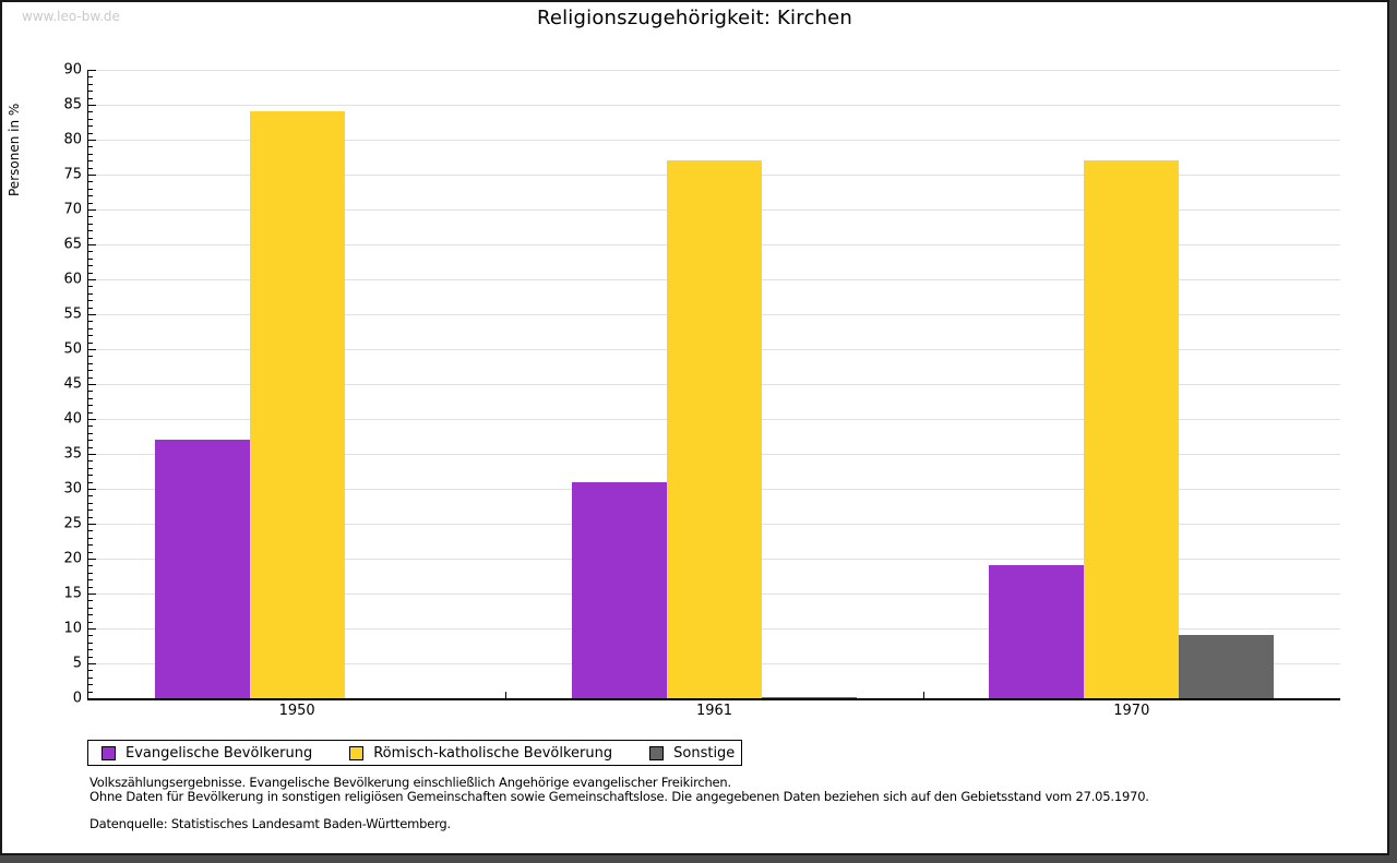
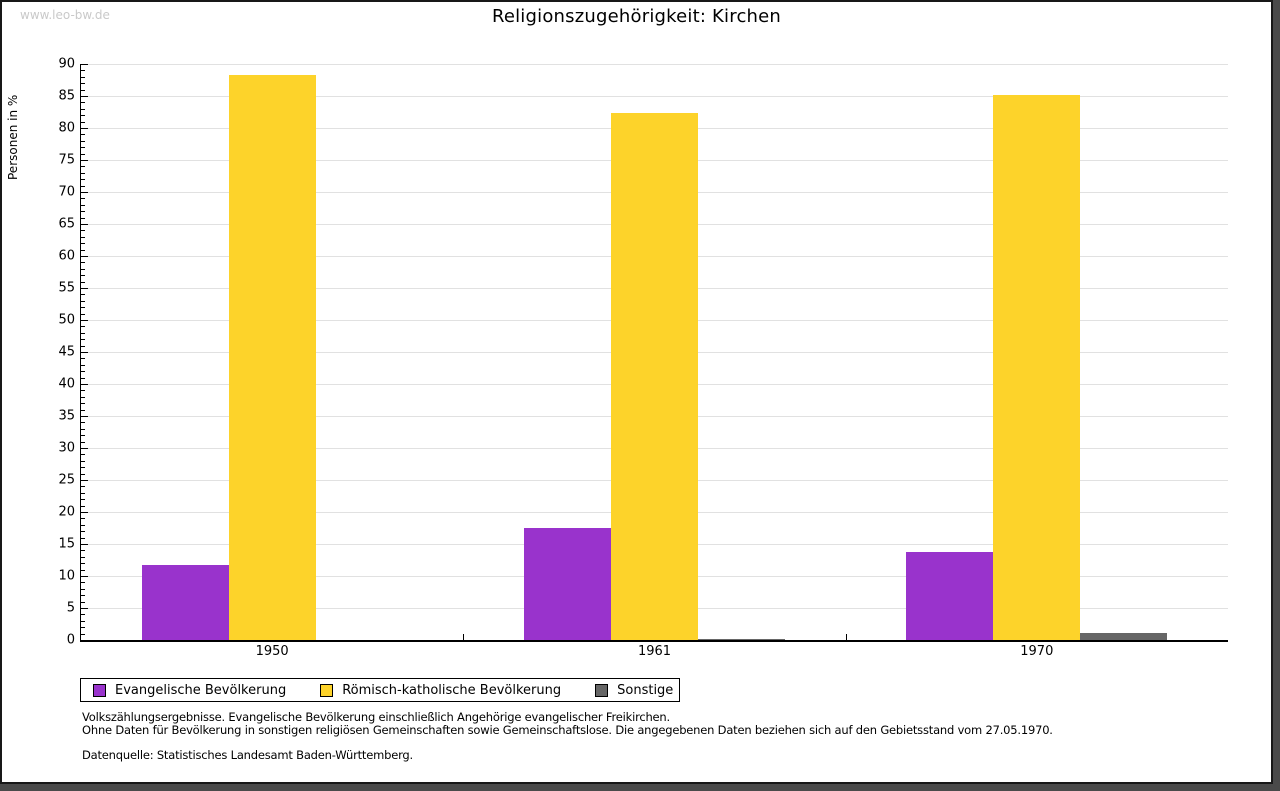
Evangelische Bevölkerung/1950: 37 -> 12
Römisch-katholische Bevölkerung/1950: 84 -> 88
Evangelische Bevölkerung/1961: 31 -> 18
Römisch-katholische Bevölkerung/1961: 77 -> 82
Evangelische Bevölkerung/1970: 19 -> 14
Römisch-katholische Bevölkerung/1970: 77 -> 85
Sonstige/1970: 9 -> 1
